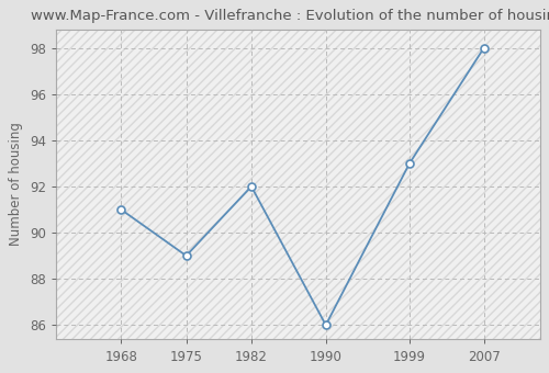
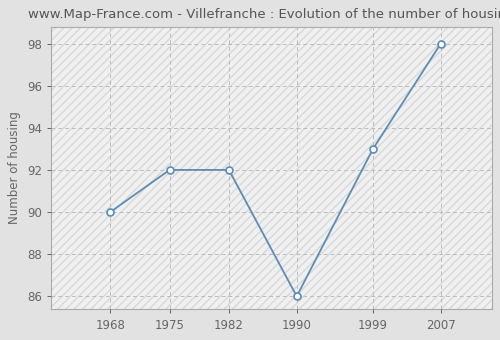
1968: 91 -> 90
1975: 89 -> 92
